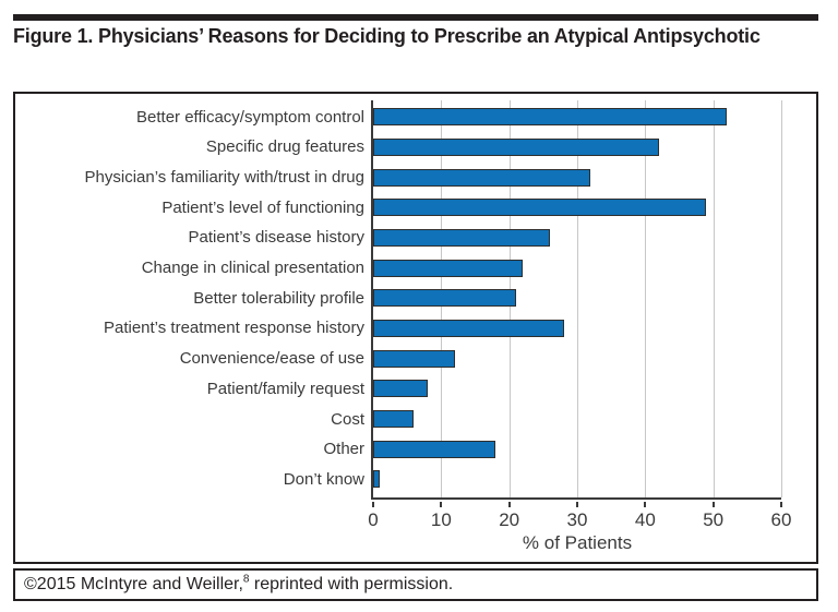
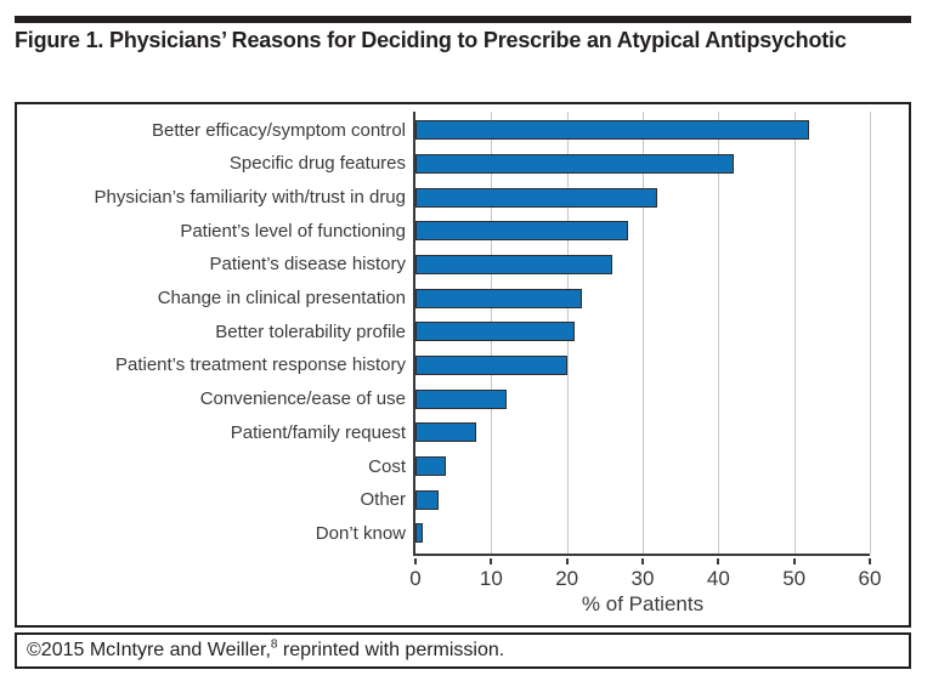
Patient’s level of functioning: 49 -> 28
Patient’s treatment response history: 28 -> 20
Cost: 6 -> 4
Other: 18 -> 3
